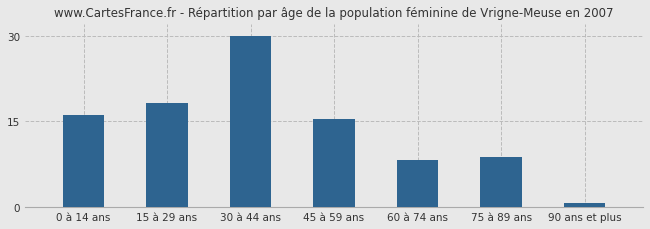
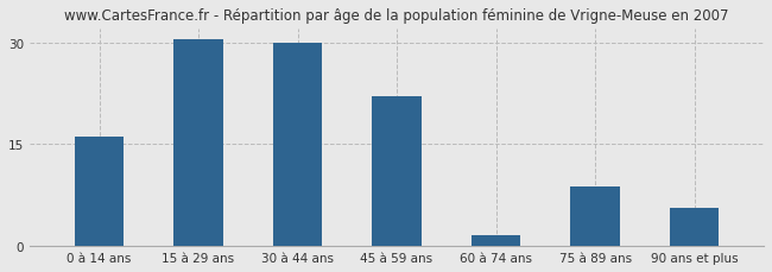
15 à 29 ans: 18.2 -> 30.4
45 à 59 ans: 15.5 -> 22.0
60 à 74 ans: 8.2 -> 1.6
90 ans et plus: 0.8 -> 5.6
